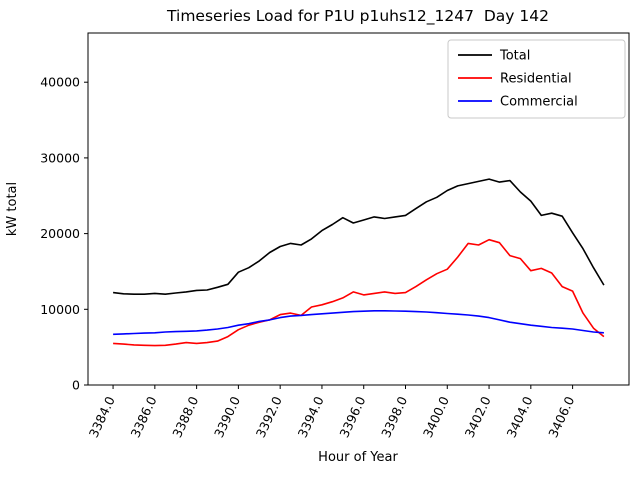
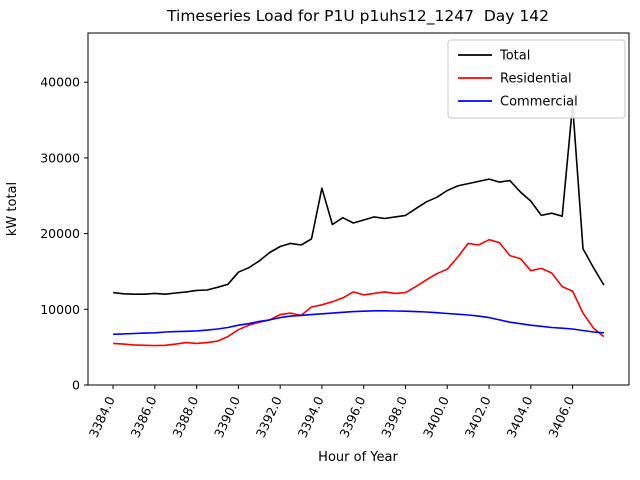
Total/3394.0: 20000 -> 26000
Total/3406.0: 20000 -> 37000
